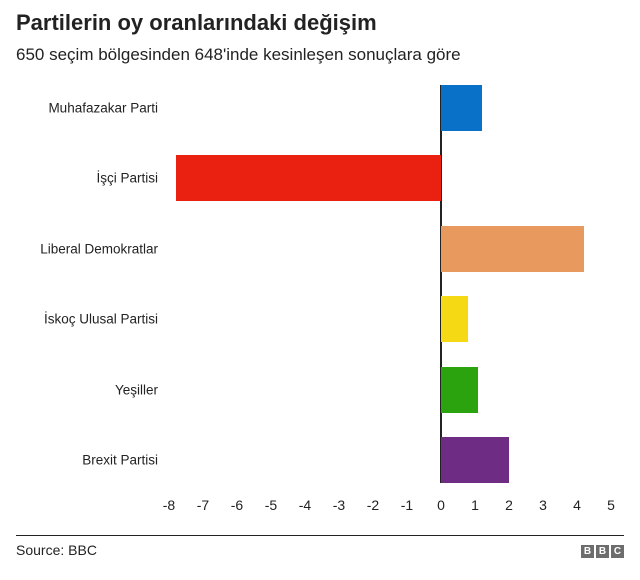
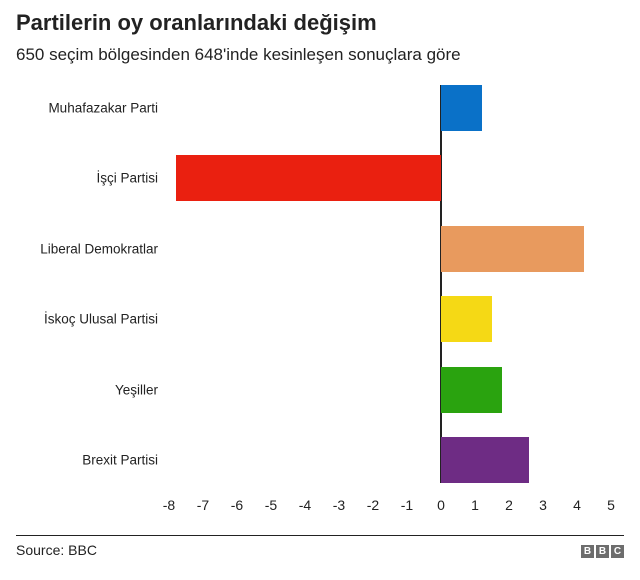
İskoç Ulusal Partisi: 0.8 -> 1.5
Yeşiller: 1.1 -> 1.8
Brexit Partisi: 2.0 -> 2.6
